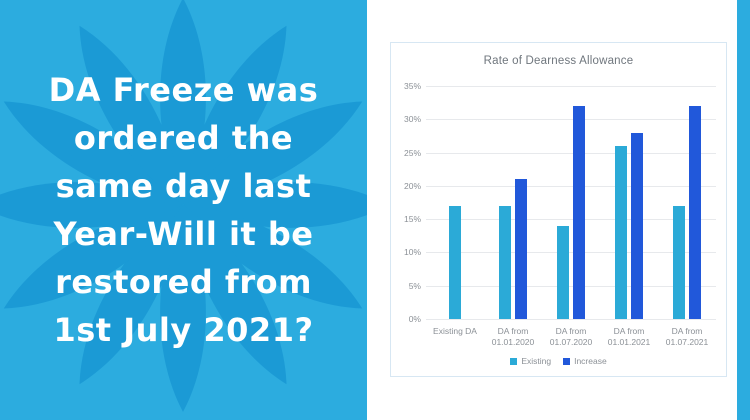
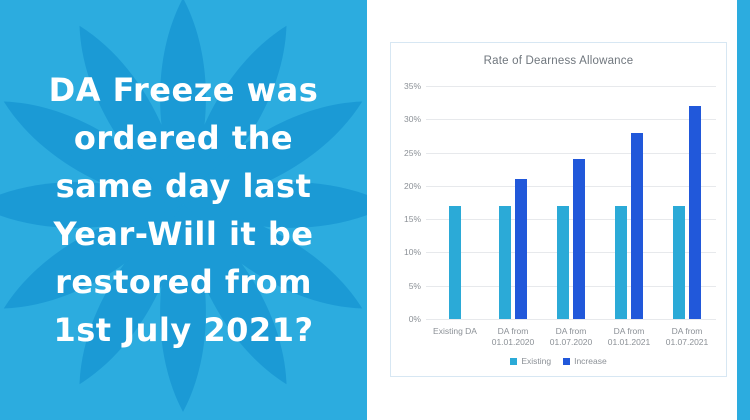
Existing/DA from 01.07.2020: 14% -> 17%
Increase/DA from 01.07.2020: 32% -> 24%
Existing/DA from 01.01.2021: 26% -> 17%
